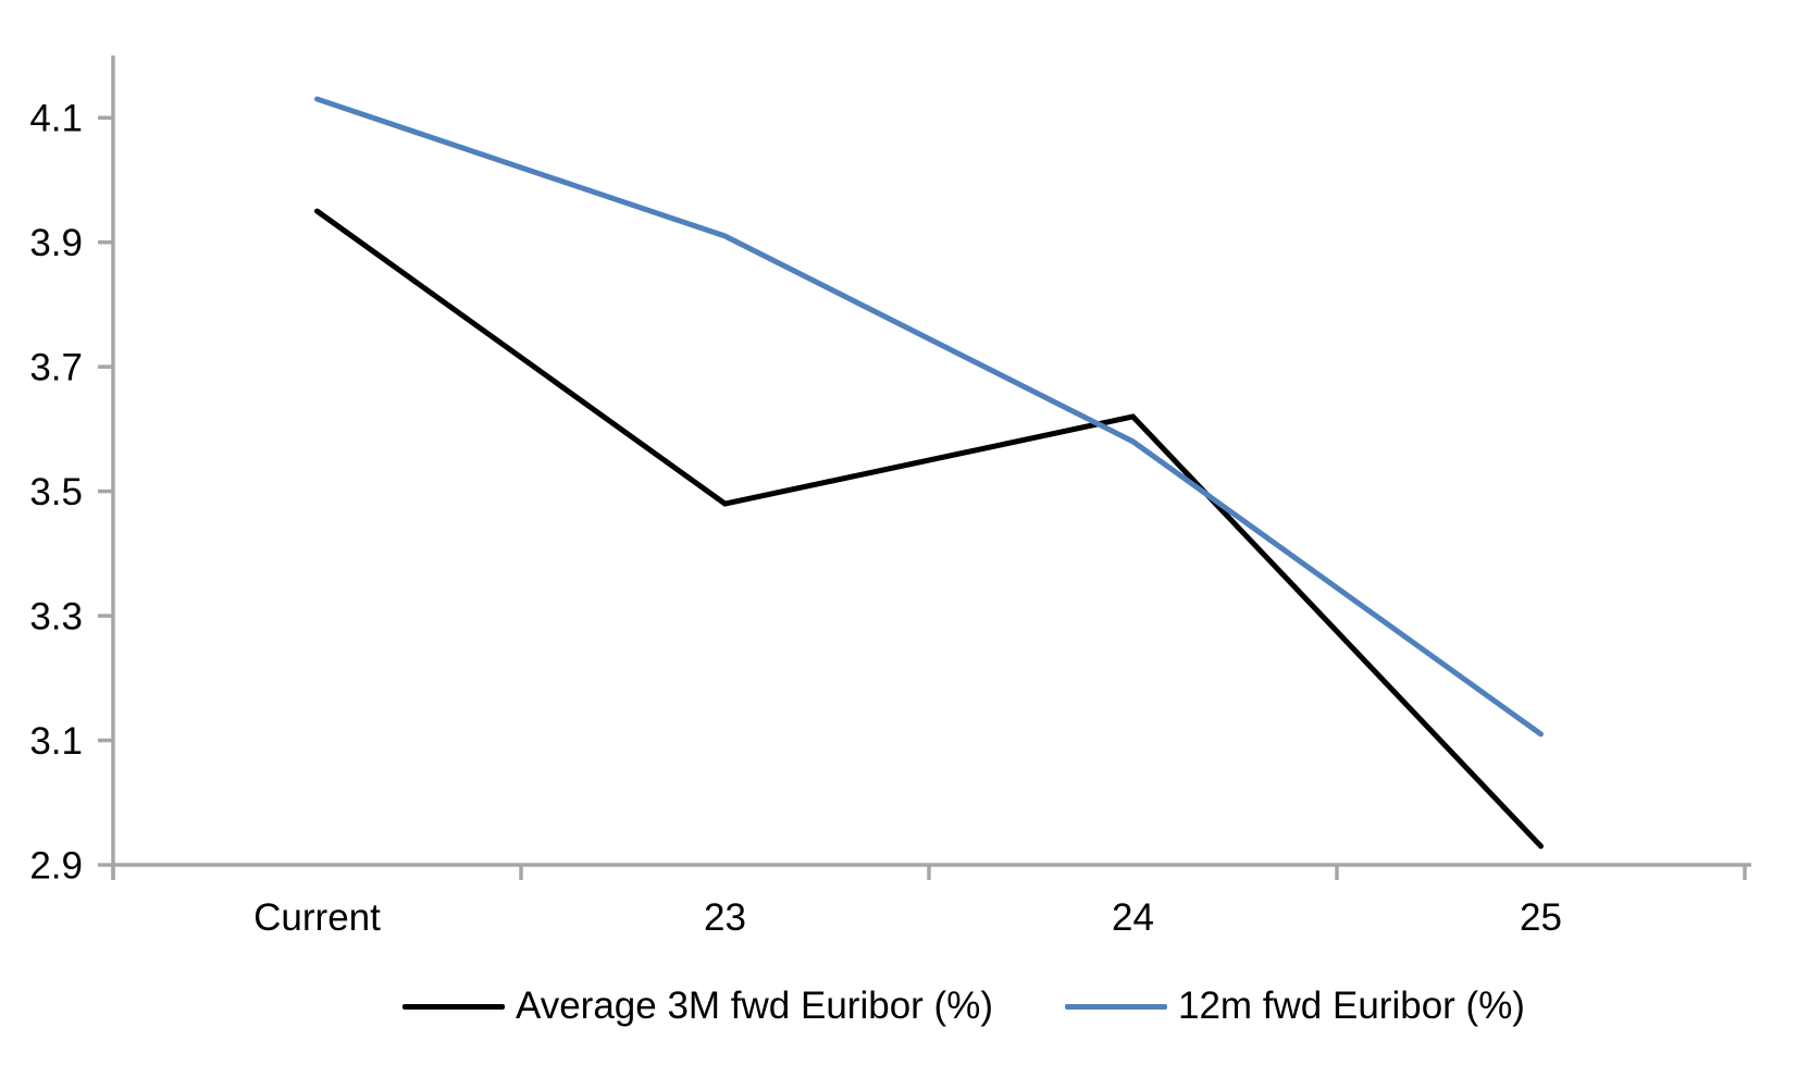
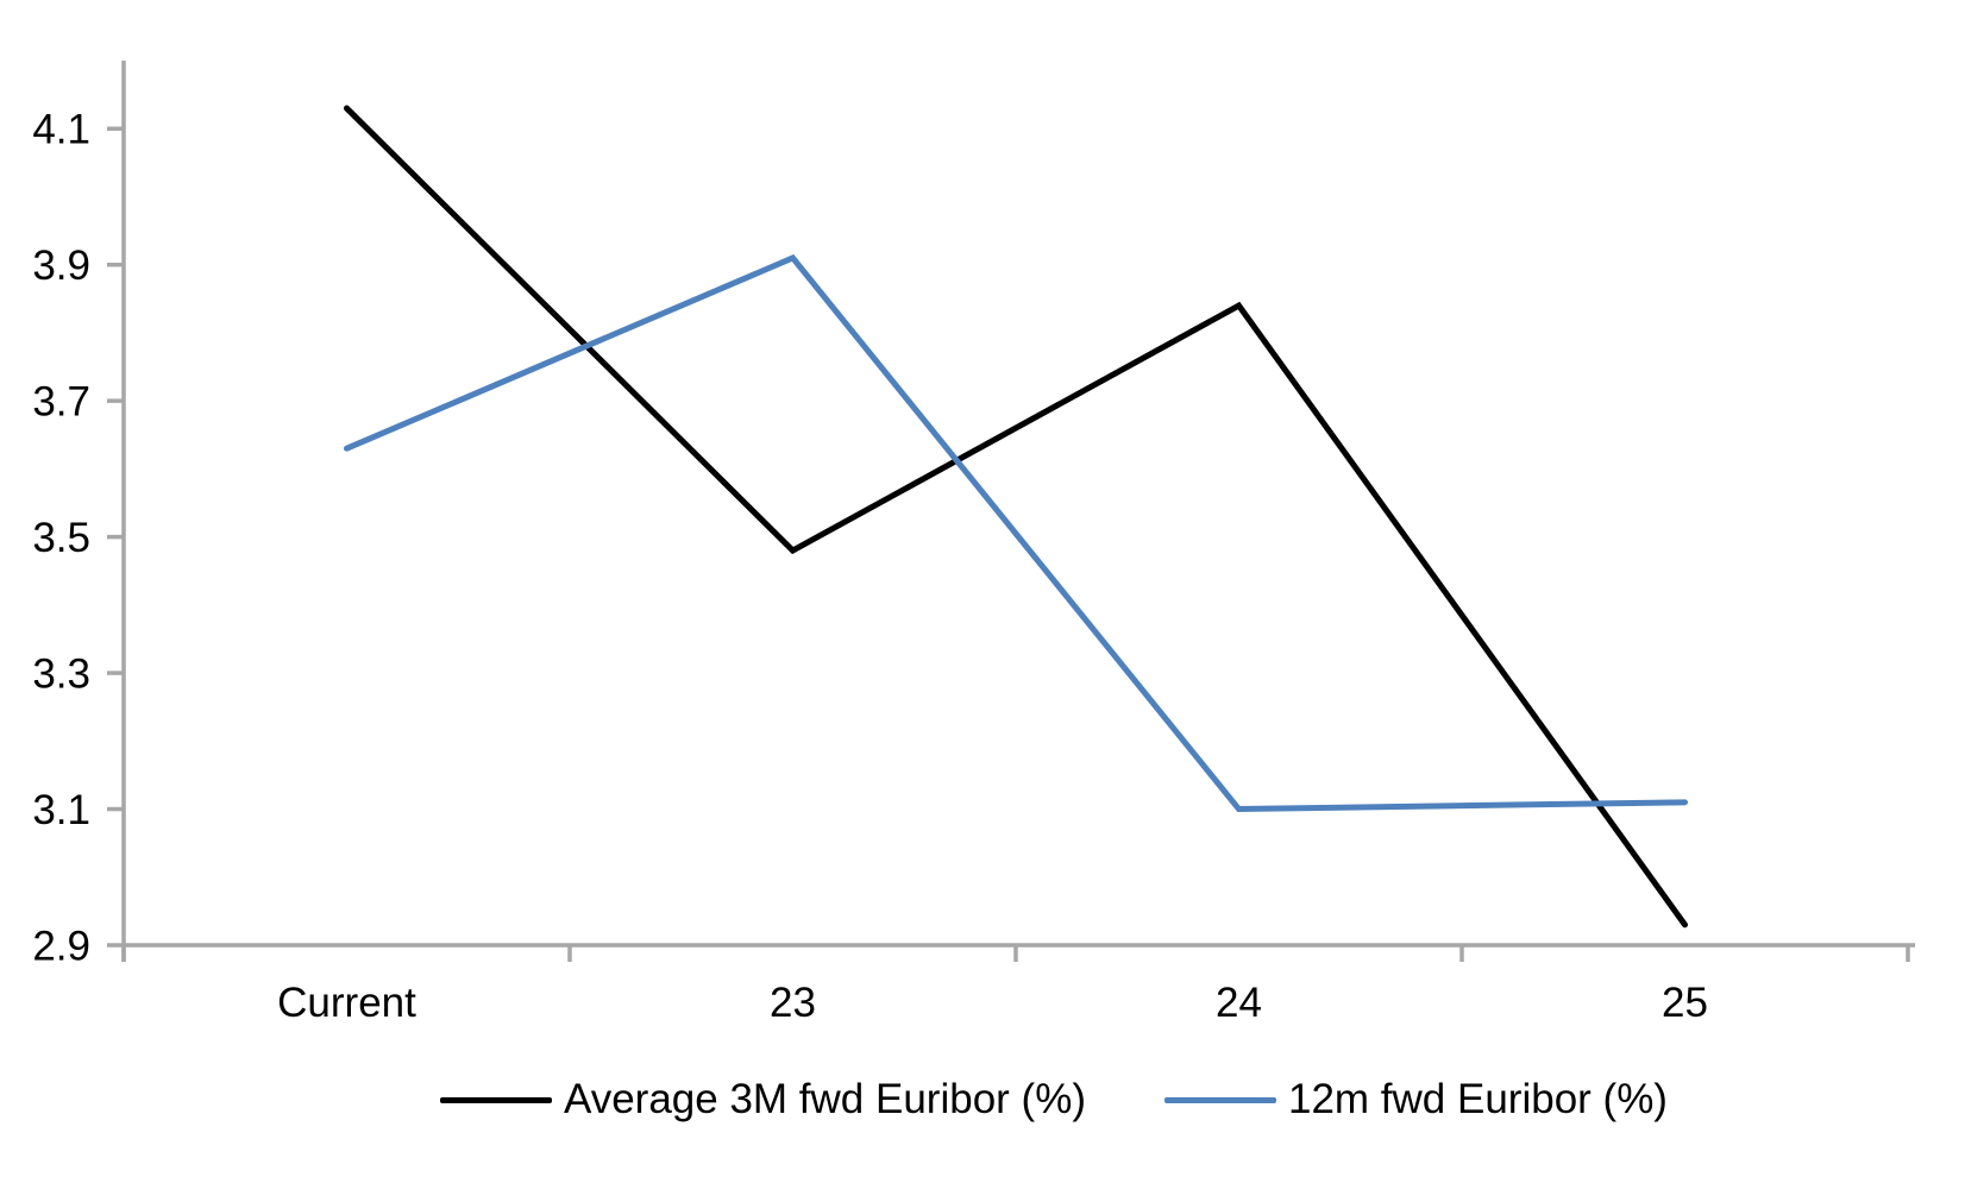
Average 3M fwd Euribor (%)/Current: 3.95 -> 4.13
12m fwd Euribor (%)/Current: 4.13 -> 3.63
Average 3M fwd Euribor (%)/24: 3.62 -> 3.84
12m fwd Euribor (%)/24: 3.58 -> 3.10
